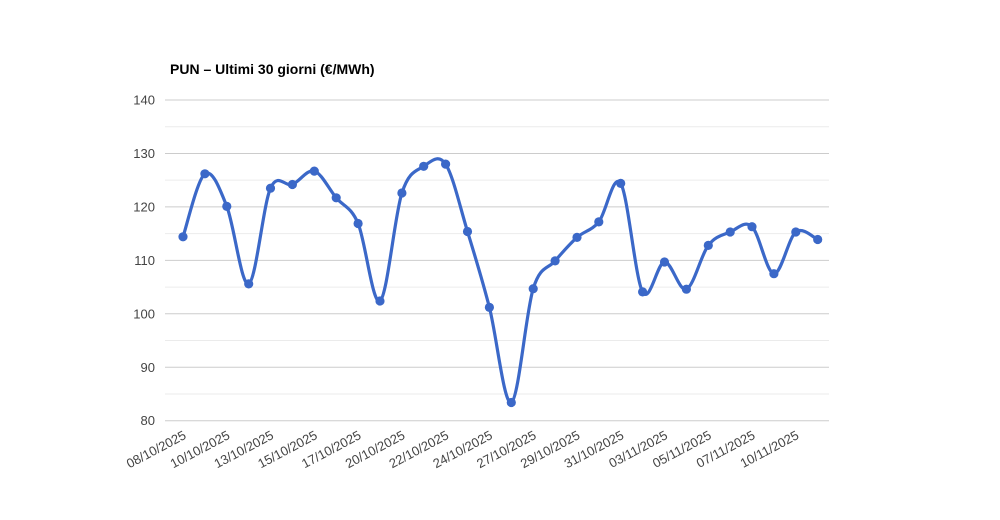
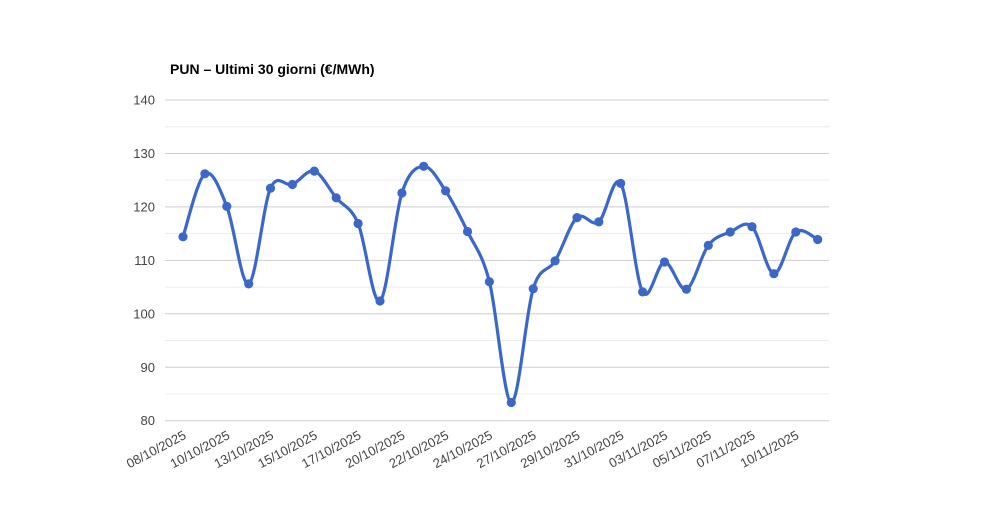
22/10/2025: 128 -> 123
24/10/2025: 101 -> 106
29/10/2025: 114 -> 118
